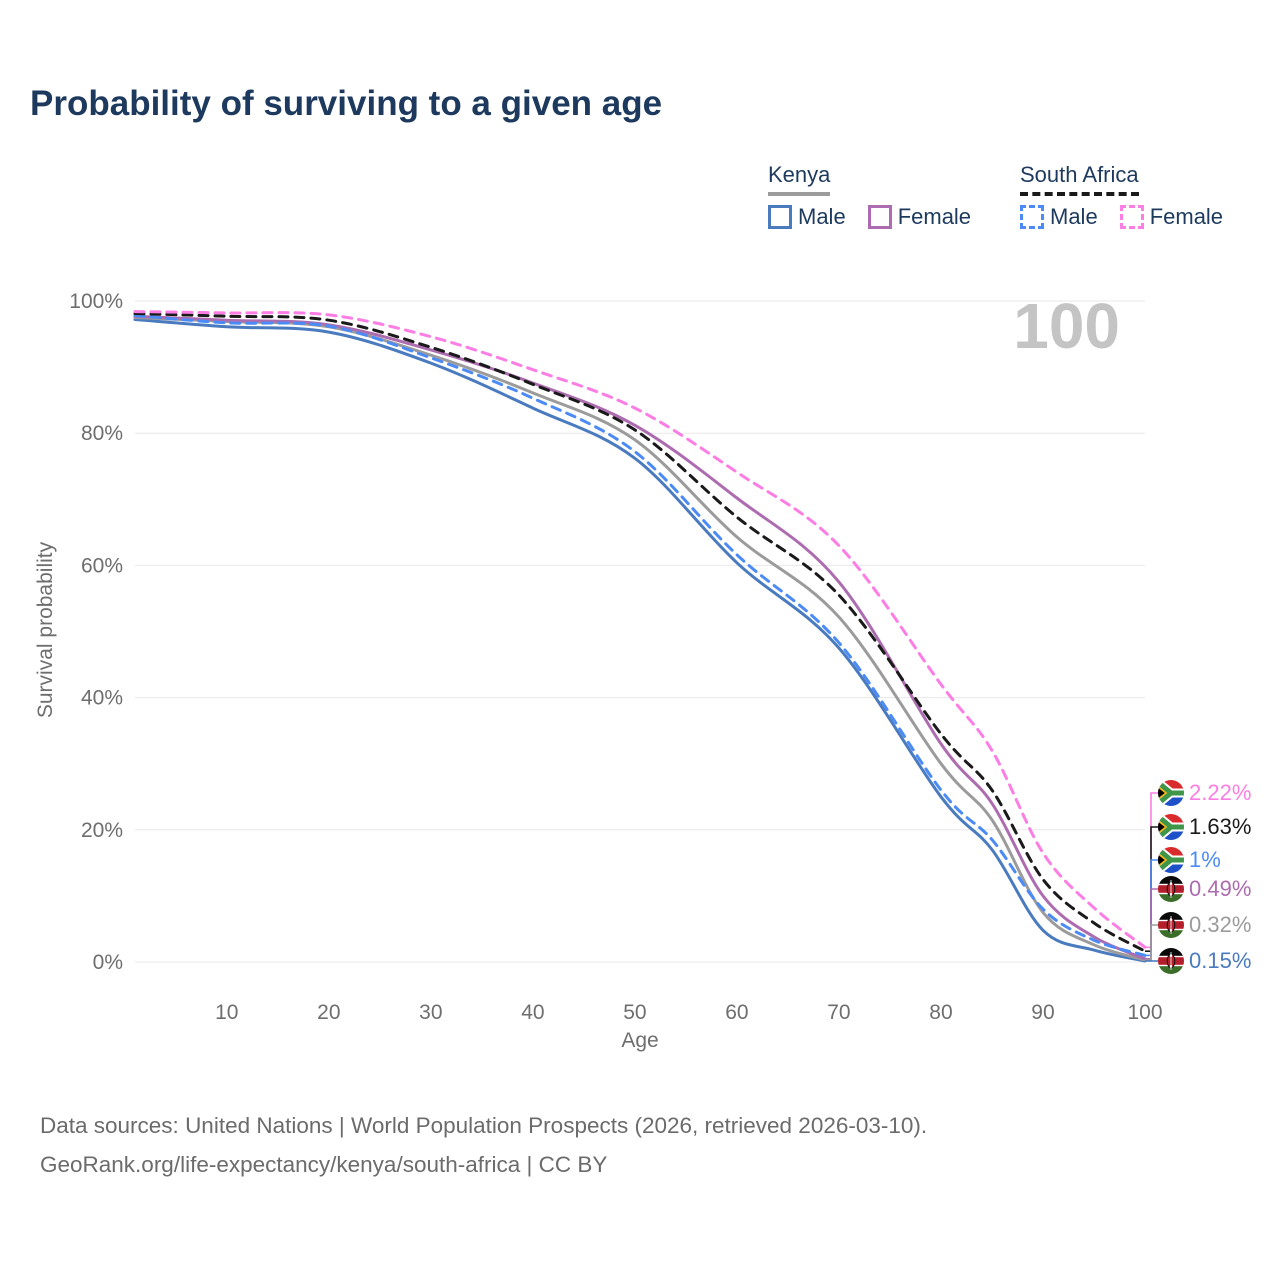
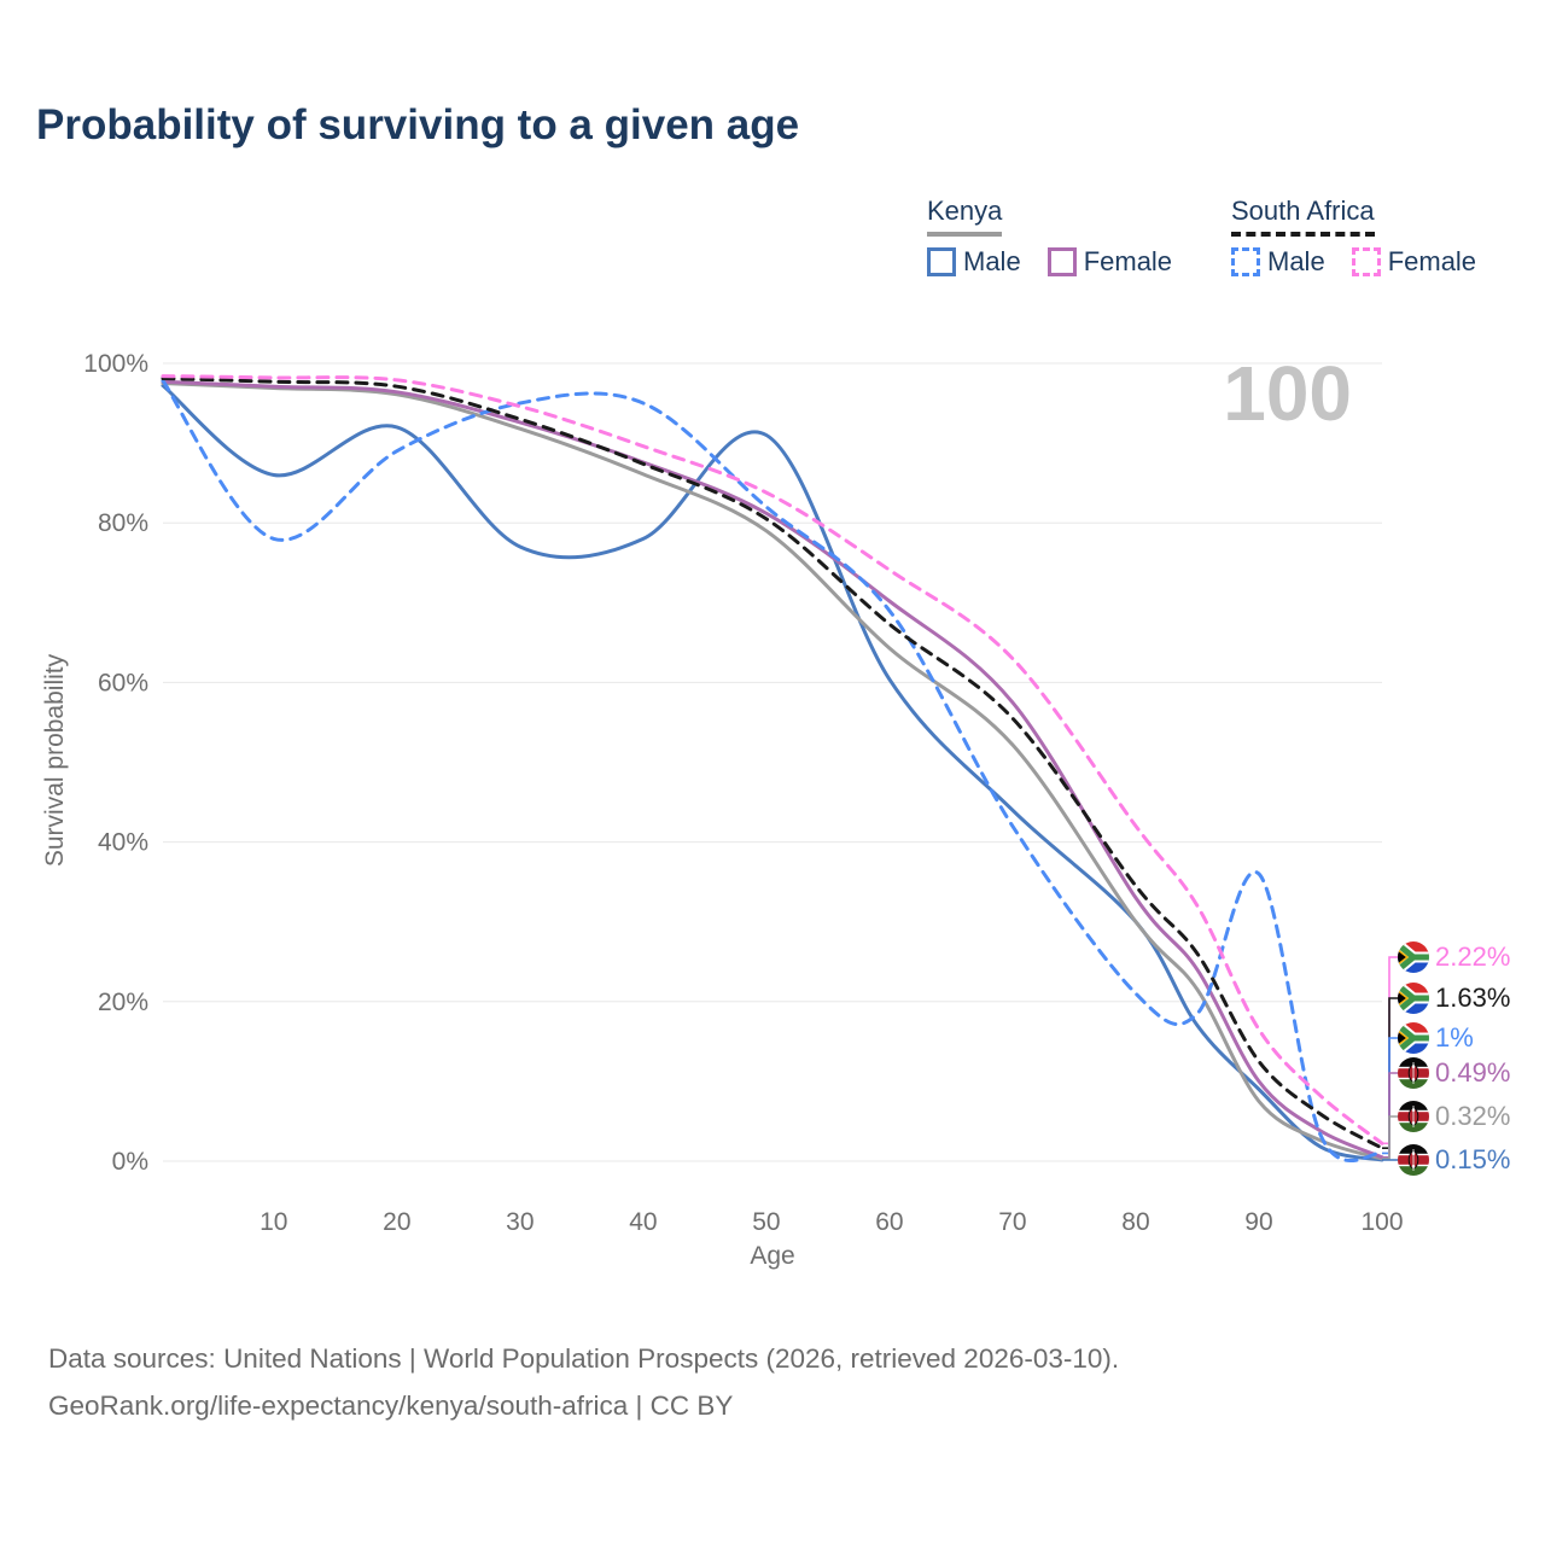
South Africa Male/10: 97% -> 78%
Kenya Male/10: 96% -> 86%
South Africa Male/20: 96% -> 89%
Kenya Male/20: 95% -> 92%
South Africa Male/30: 91% -> 95%
Kenya Male/30: 91% -> 77%
South Africa Male/40: 85% -> 95%
Kenya Male/40: 84% -> 78%
South Africa Male/50: 77% -> 82%
Kenya Male/50: 76% -> 91%
South Africa Male/60: 62% -> 69%
South Africa Male/70: 48% -> 42%
Kenya Male/70: 48% -> 44%
South Africa Male/80: 26% -> 21%
Kenya Male/80: 25% -> 30%
South Africa Male/90: 8% -> 36%
Kenya Male/90: 5% -> 9%
